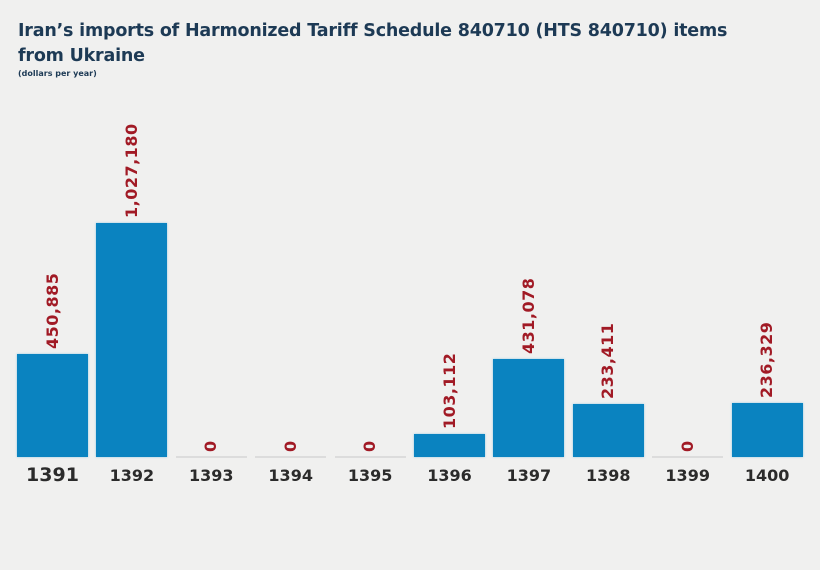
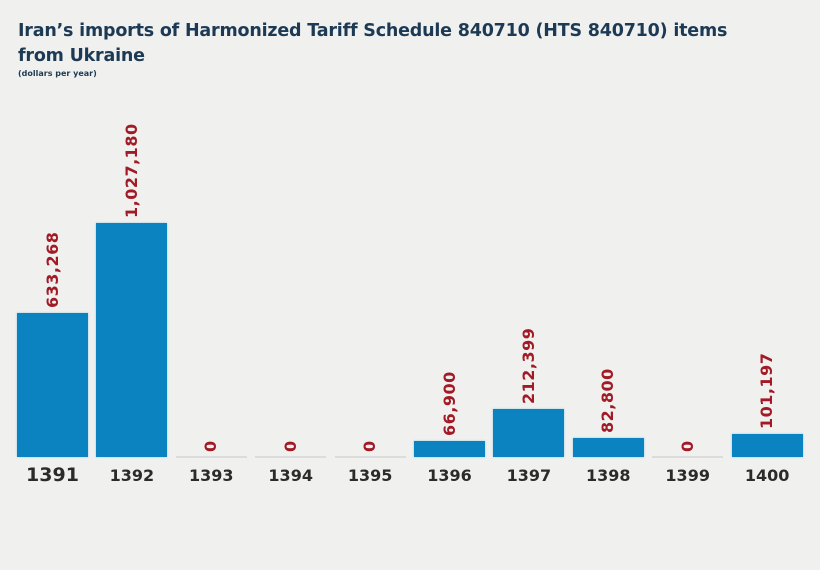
1391: 450,885 -> 633,268
1396: 103,112 -> 66,900
1397: 431,078 -> 212,399
1398: 233,411 -> 82,800
1400: 236,329 -> 101,197
